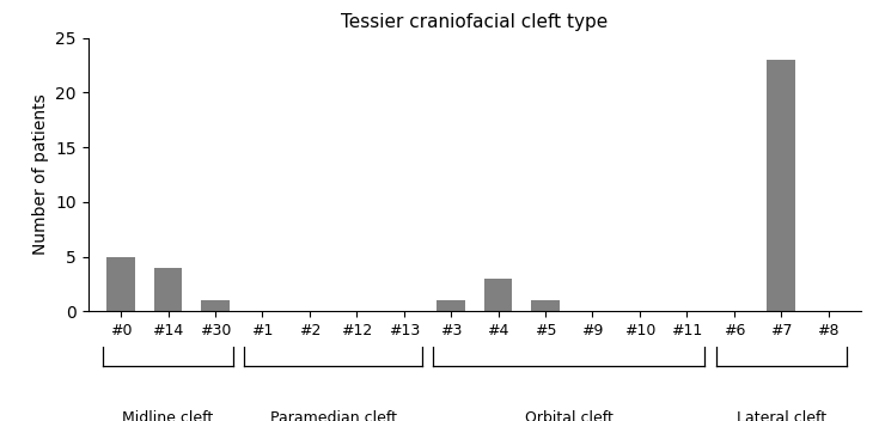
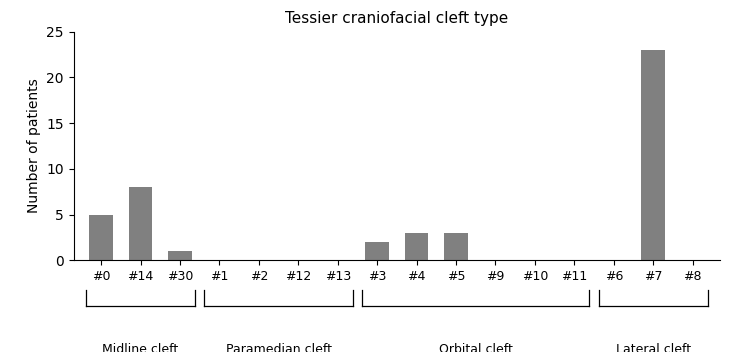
#14: 4 -> 8
#3: 1 -> 2
#5: 1 -> 3
